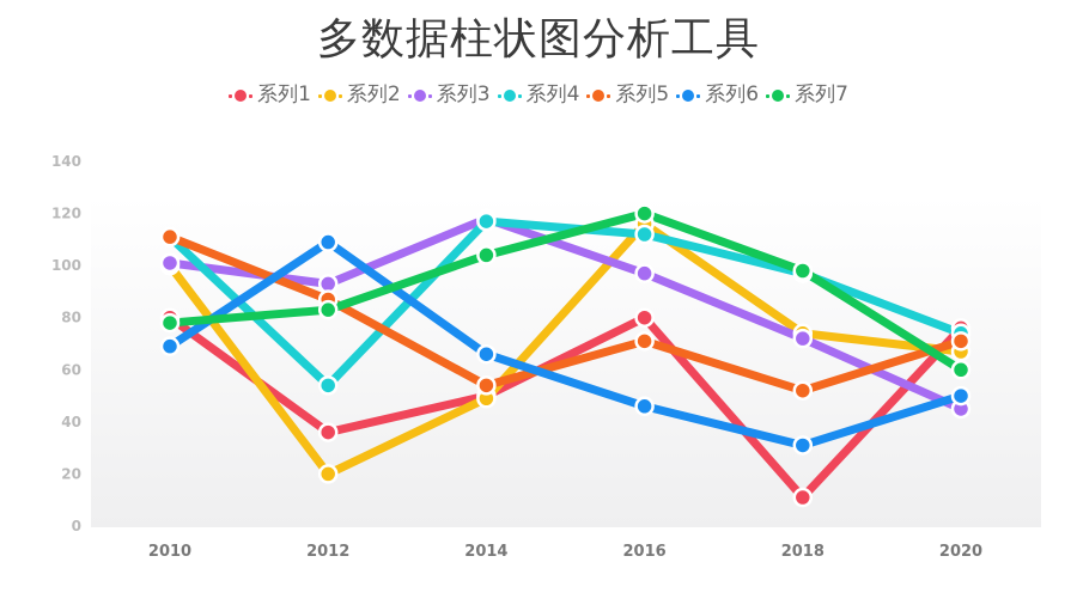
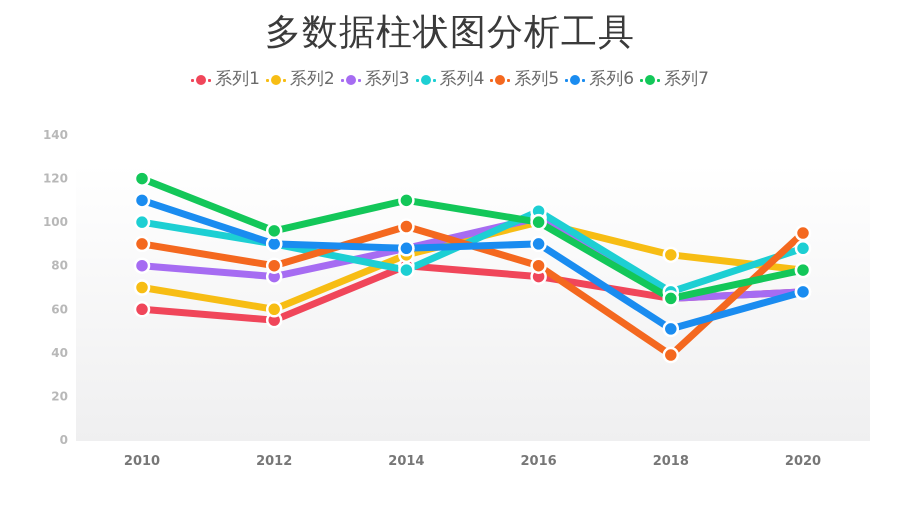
系列1/2010: 80 -> 60
系列2/2010: 100 -> 70
系列3/2010: 101 -> 80
系列4/2010: 111 -> 100
系列5/2010: 111 -> 90
系列6/2010: 69 -> 110
系列7/2010: 78 -> 120
系列1/2012: 36 -> 55
系列2/2012: 20 -> 60
系列3/2012: 93 -> 75
系列4/2012: 54 -> 90
系列5/2012: 87 -> 80
系列6/2012: 109 -> 90
系列7/2012: 83 -> 96
系列1/2014: 50 -> 80
系列2/2014: 49 -> 85
系列3/2014: 118 -> 88
系列4/2014: 117 -> 78
系列5/2014: 54 -> 98
系列6/2014: 66 -> 88
系列7/2014: 104 -> 110
系列1/2016: 80 -> 75
系列2/2016: 116 -> 100
系列3/2016: 97 -> 102
系列4/2016: 112 -> 105
系列5/2016: 71 -> 80
系列6/2016: 46 -> 90
系列7/2016: 120 -> 100
系列1/2018: 11 -> 65
系列2/2018: 74 -> 85
系列3/2018: 72 -> 65
系列4/2018: 97 -> 68
系列5/2018: 52 -> 39
系列6/2018: 31 -> 51
系列7/2018: 98 -> 65
系列1/2020: 76 -> 68
系列2/2020: 67 -> 78
系列3/2020: 45 -> 68
系列4/2020: 74 -> 88
系列5/2020: 71 -> 95
系列6/2020: 50 -> 68
系列7/2020: 60 -> 78
